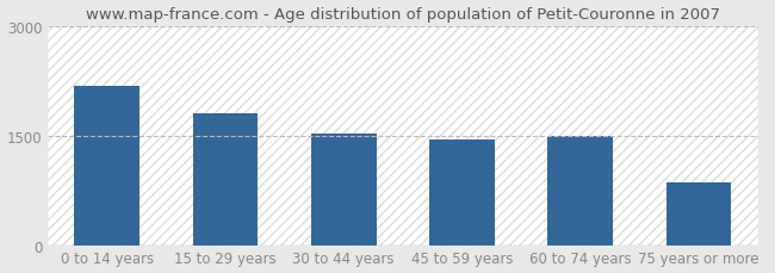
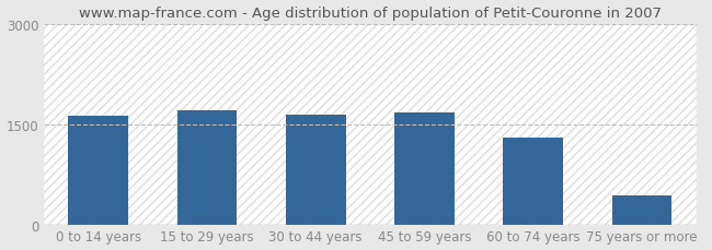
0 to 14 years: 2180 -> 1630
15 to 29 years: 1800 -> 1700
30 to 44 years: 1520 -> 1640
45 to 59 years: 1440 -> 1670
60 to 74 years: 1500 -> 1290
75 years or more: 860 -> 430
